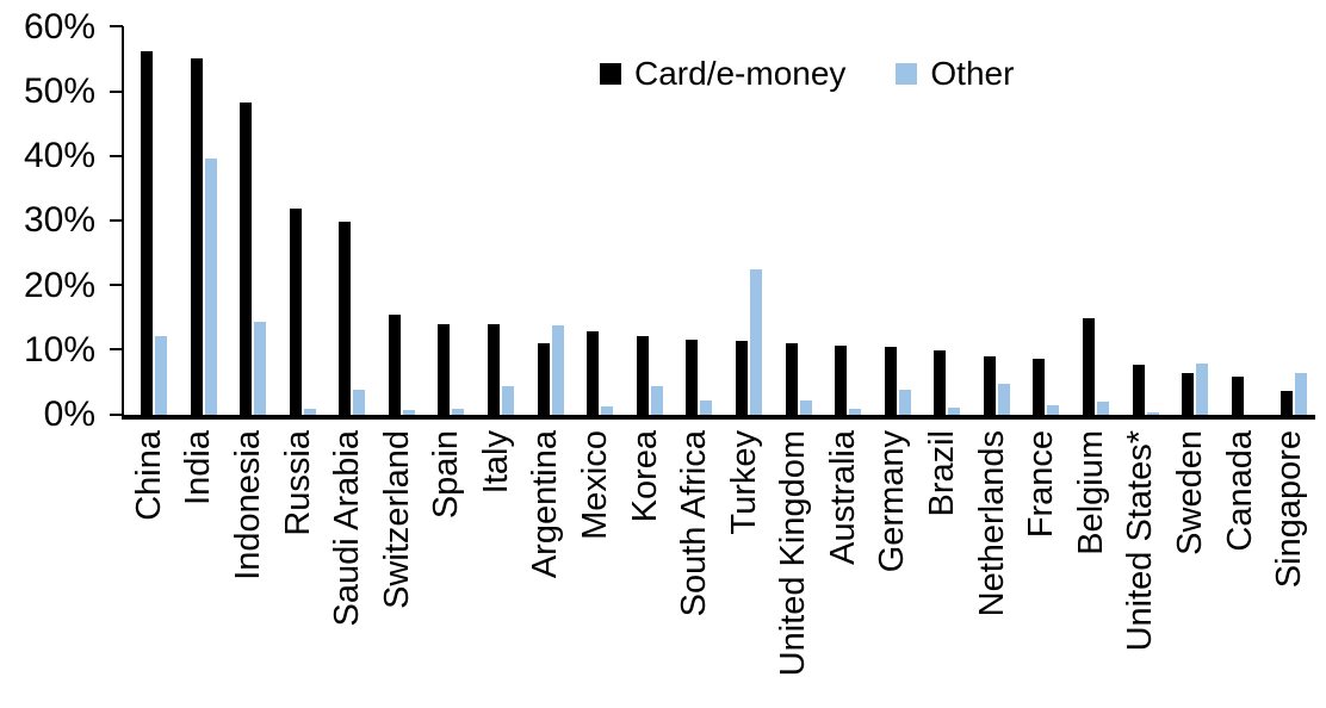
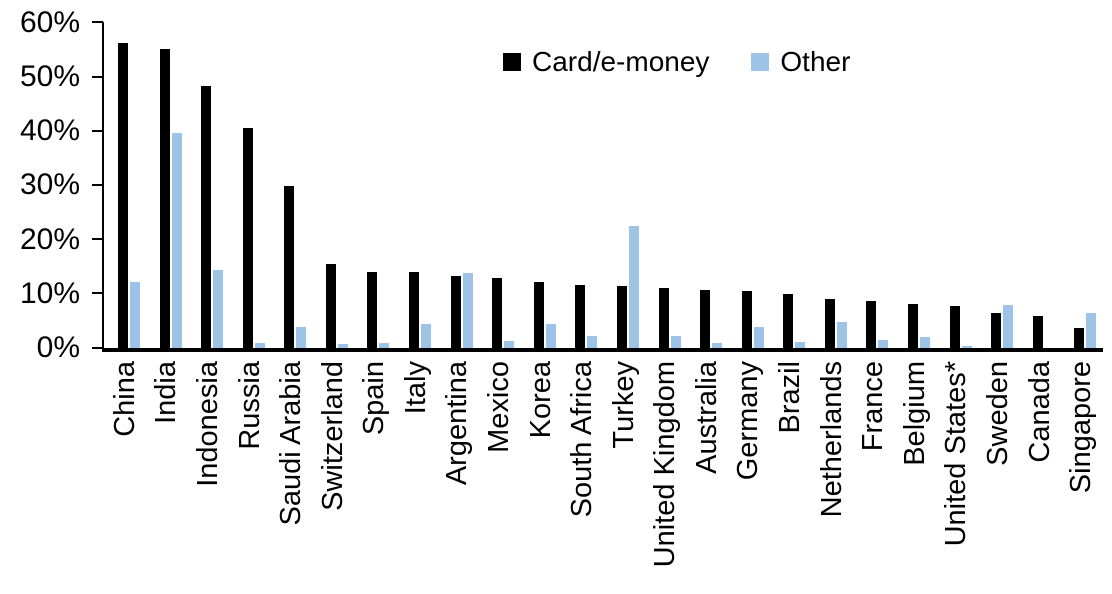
Card/e-money/Russia: 32% -> 40%
Card/e-money/Argentina: 11% -> 13%
Card/e-money/Belgium: 15% -> 8%
